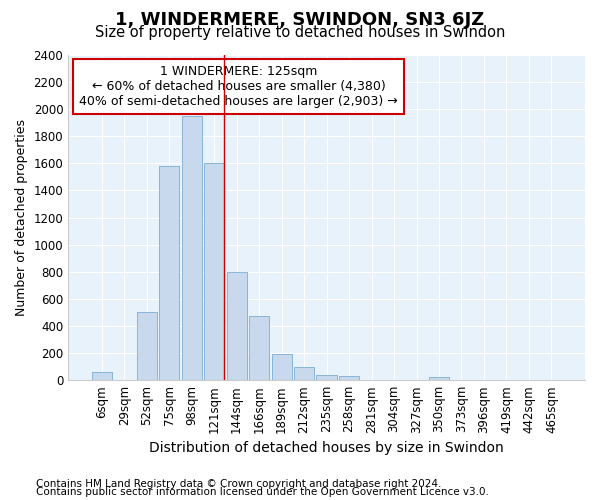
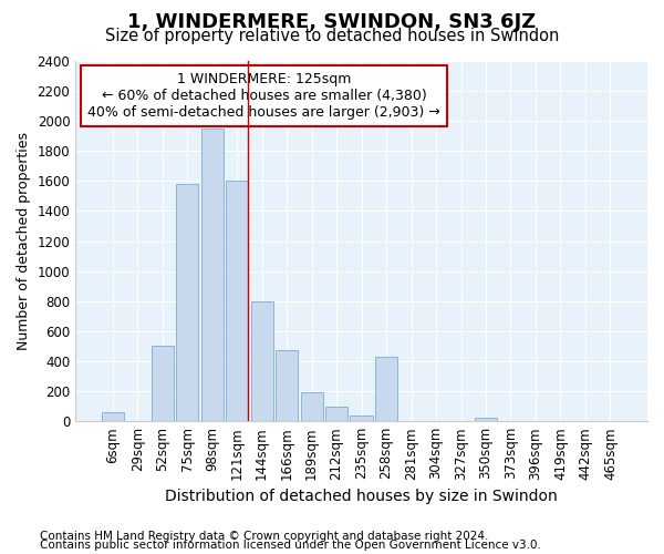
258sqm: 30 -> 430
